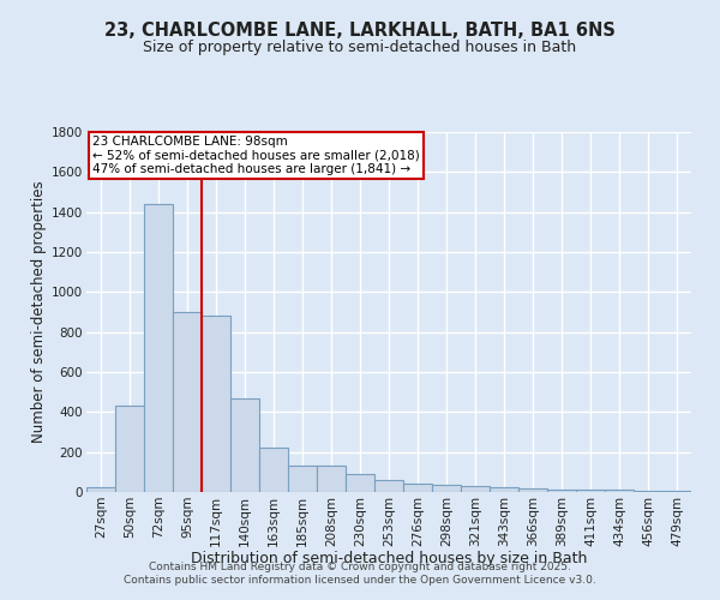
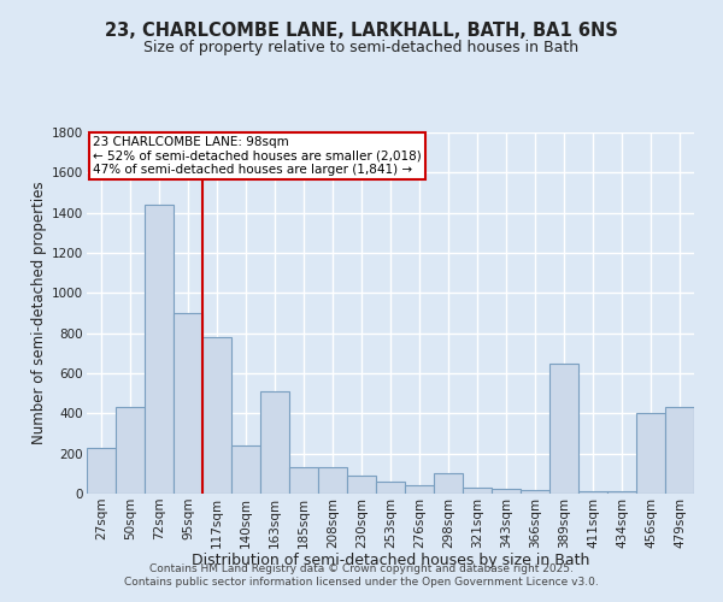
27sqm: 20 -> 230
117sqm: 880 -> 780
140sqm: 470 -> 240
163sqm: 220 -> 510
298sqm: 40 -> 100
389sqm: 10 -> 650
456sqm: 10 -> 400
479sqm: 0 -> 430
